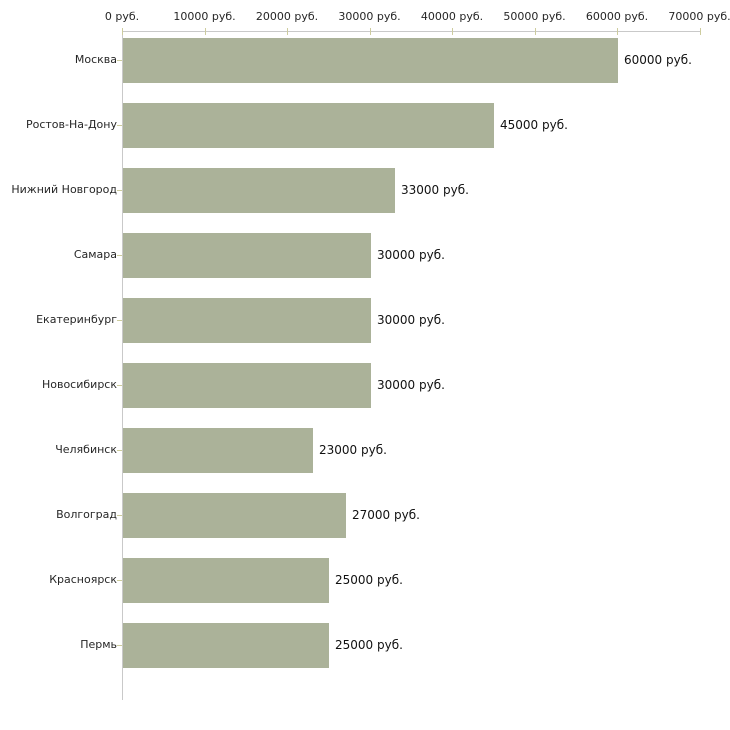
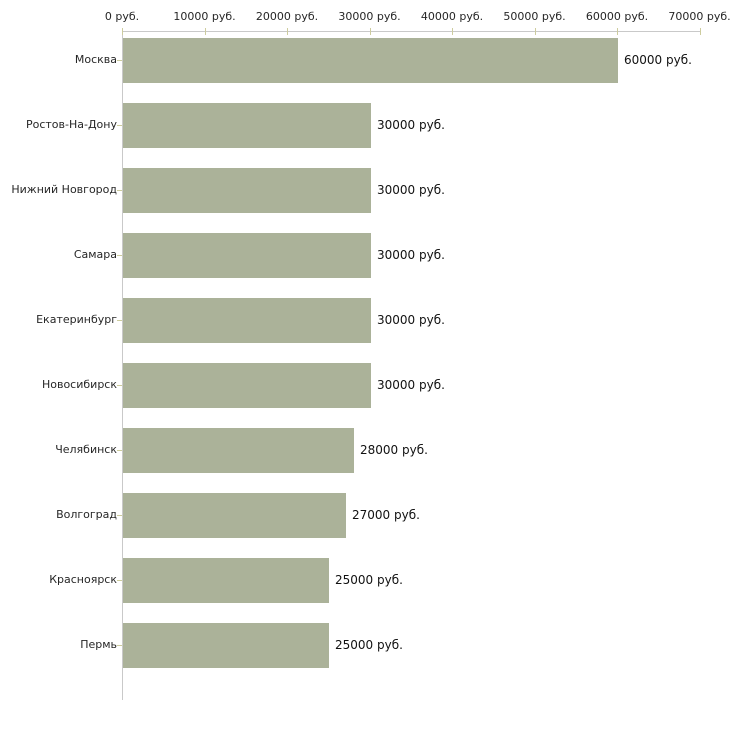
Ростов-На-Дону: 45000 -> 30000
Нижний Новгород: 33000 -> 30000
Челябинск: 23000 -> 28000
